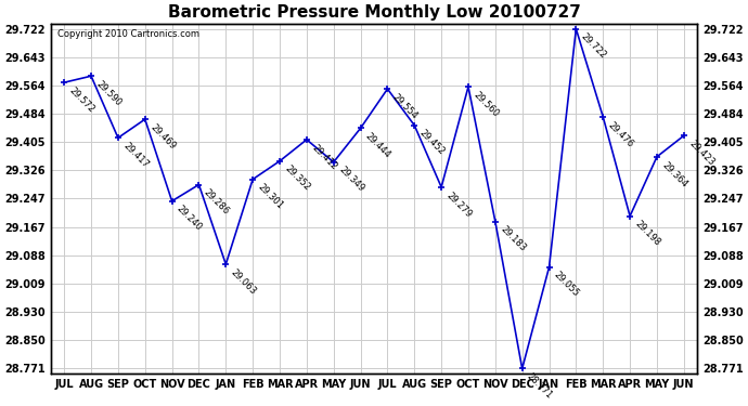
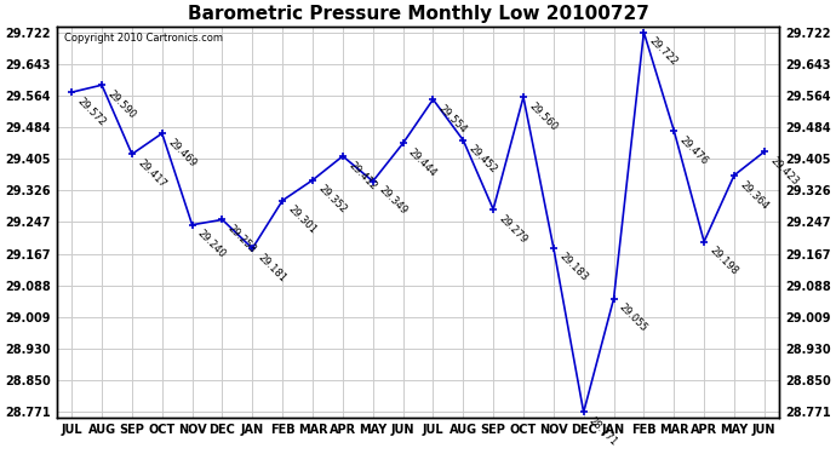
DEC: 29.286 -> 29.253
JAN: 29.063 -> 29.181
